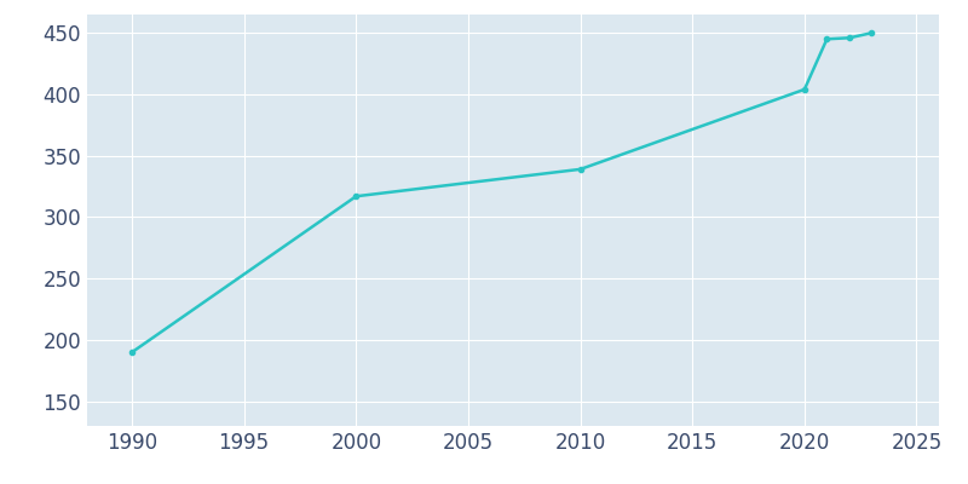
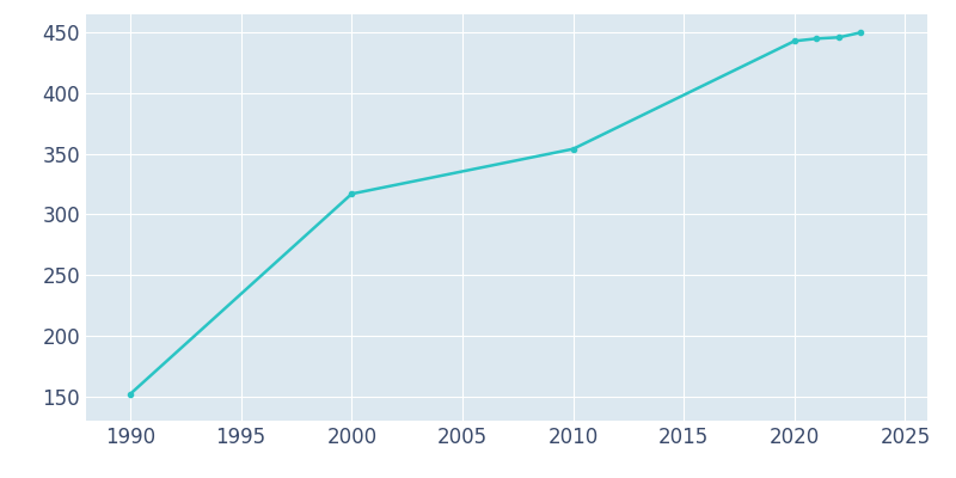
1990: 190 -> 152
2010: 339 -> 354
2020: 404 -> 443
